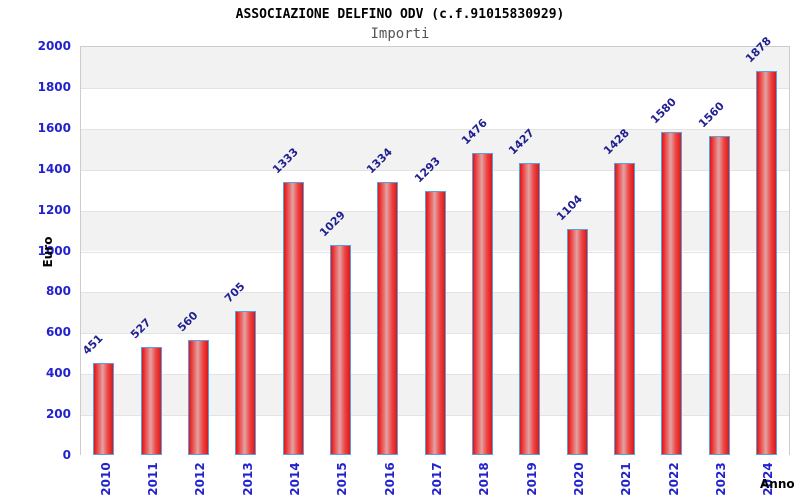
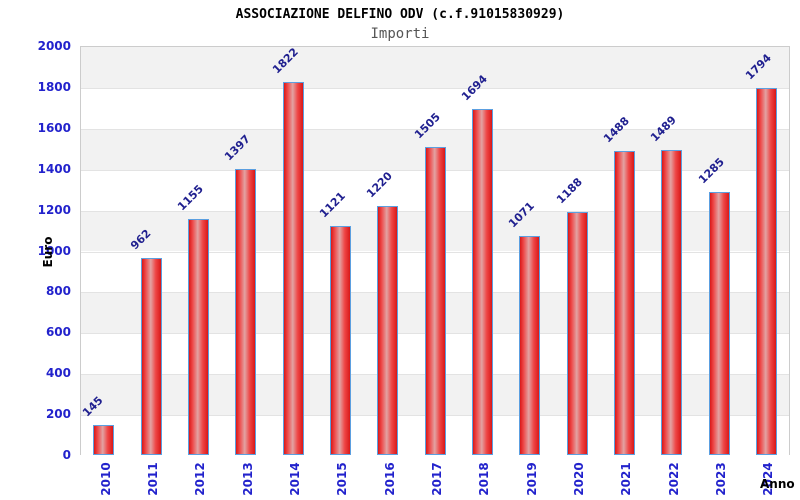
2010: 451 -> 145
2011: 527 -> 962
2012: 560 -> 1155
2013: 705 -> 1397
2014: 1333 -> 1822
2015: 1029 -> 1121
2016: 1334 -> 1220
2017: 1293 -> 1505
2018: 1476 -> 1694
2019: 1427 -> 1071
2020: 1104 -> 1188
2021: 1428 -> 1488
2022: 1580 -> 1489
2023: 1560 -> 1285
2024: 1878 -> 1794
